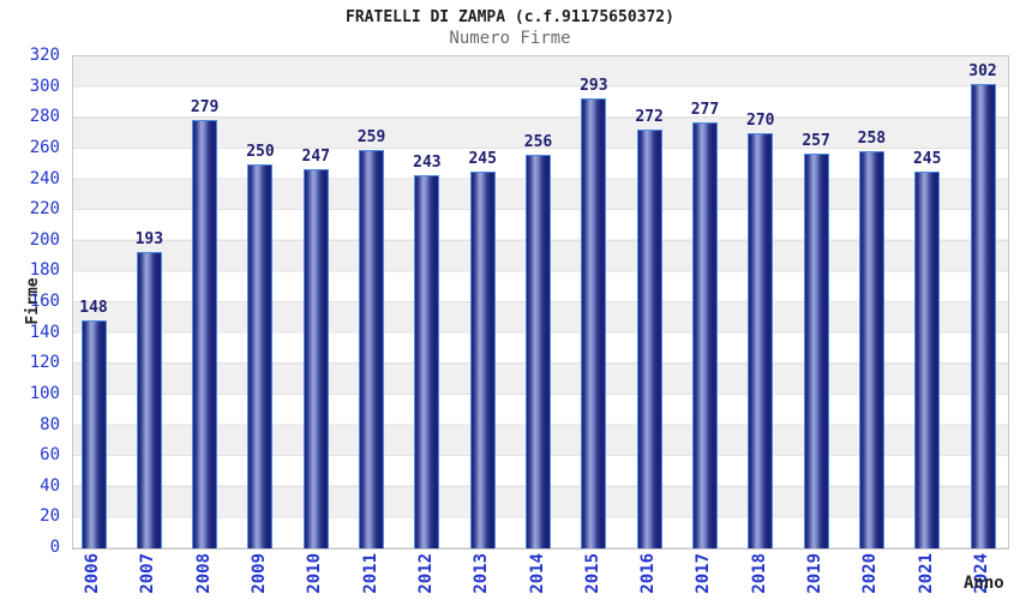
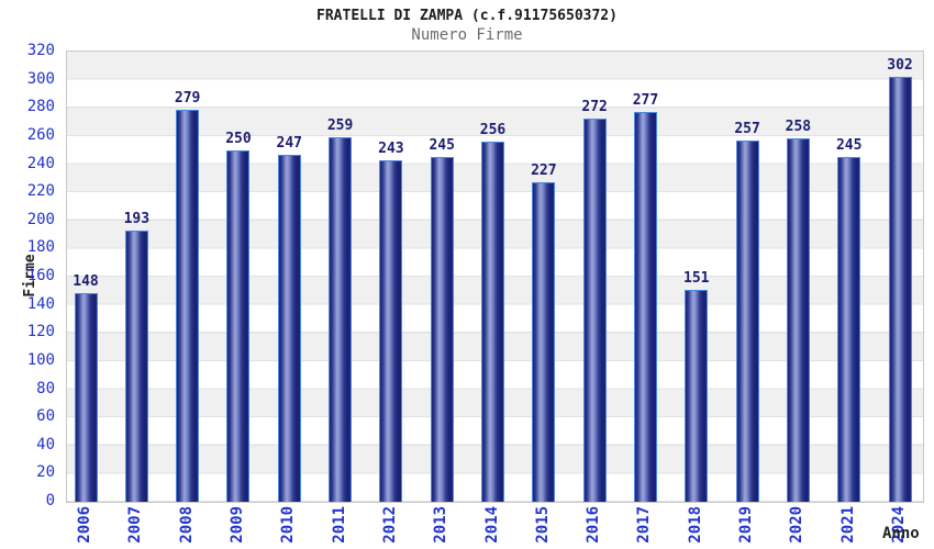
2015: 293 -> 227
2018: 270 -> 151
